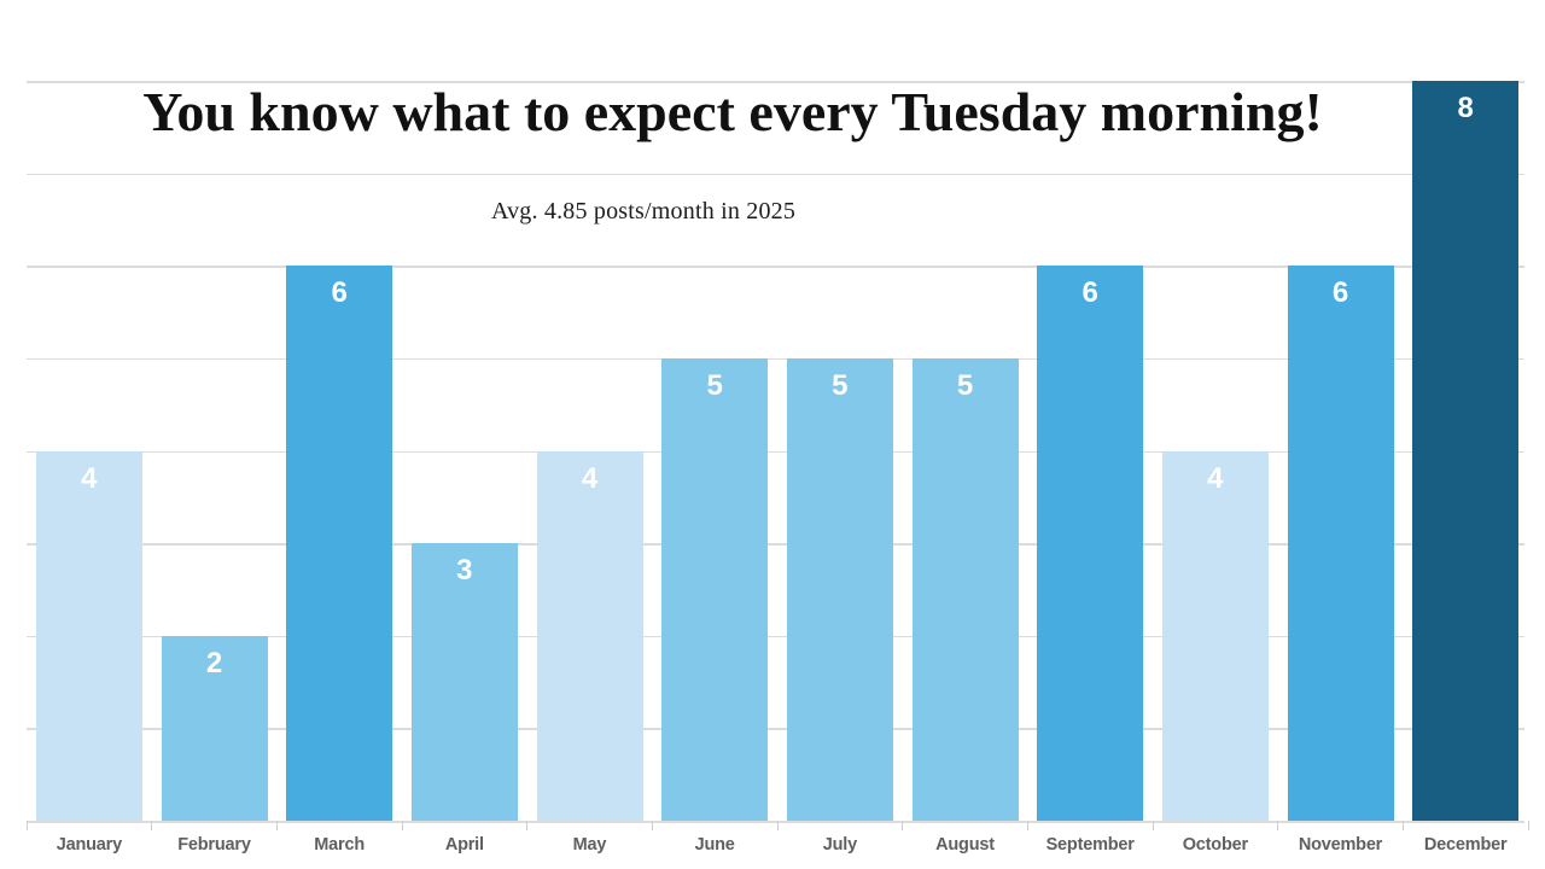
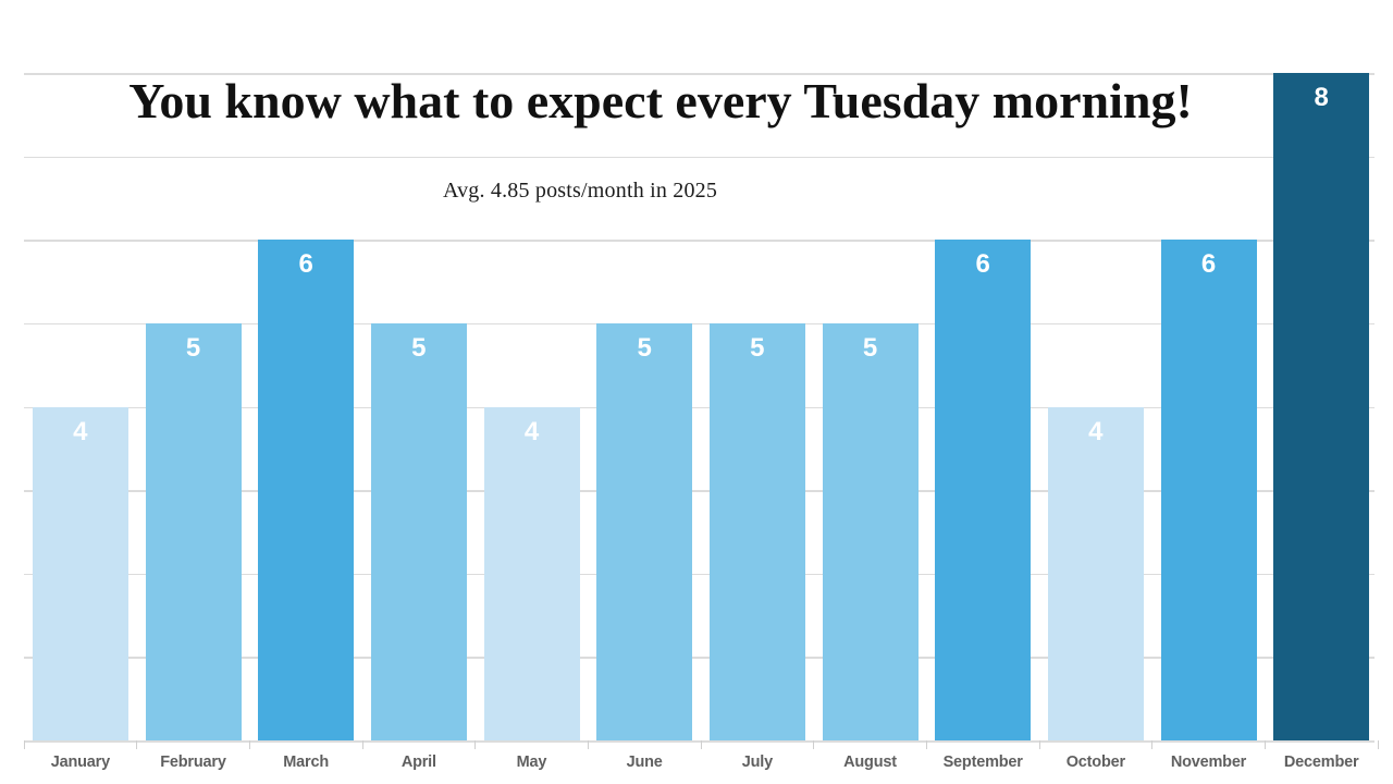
February: 2 -> 5
April: 3 -> 5
